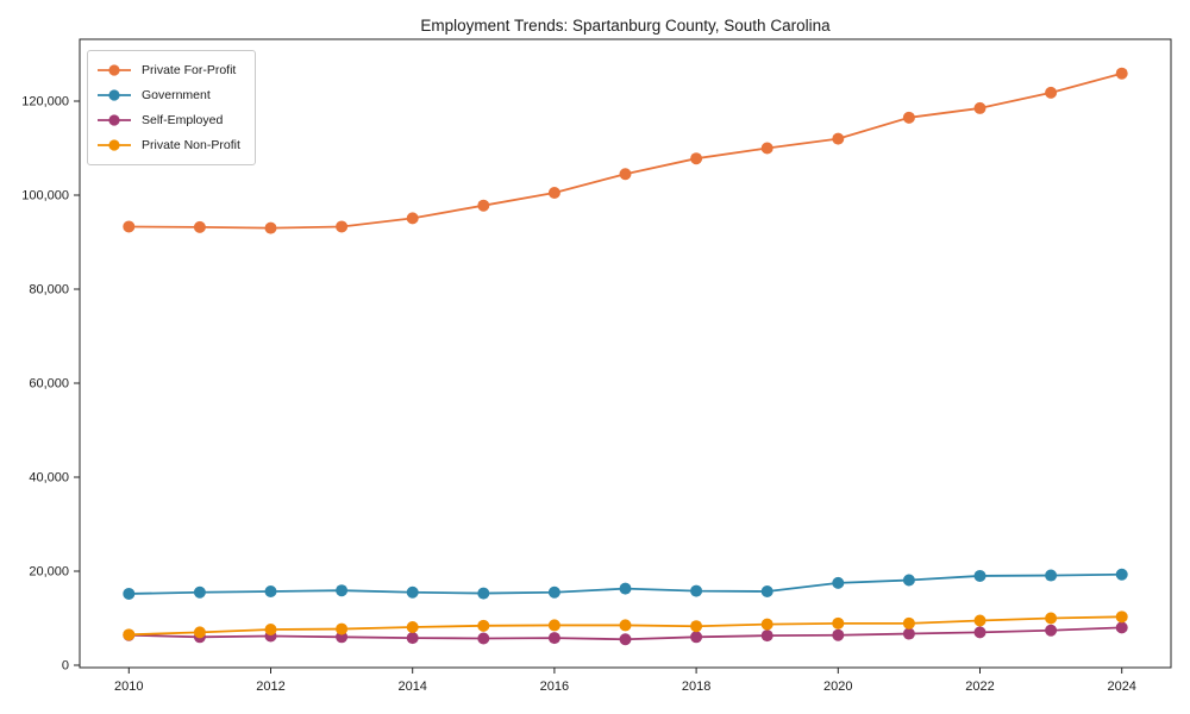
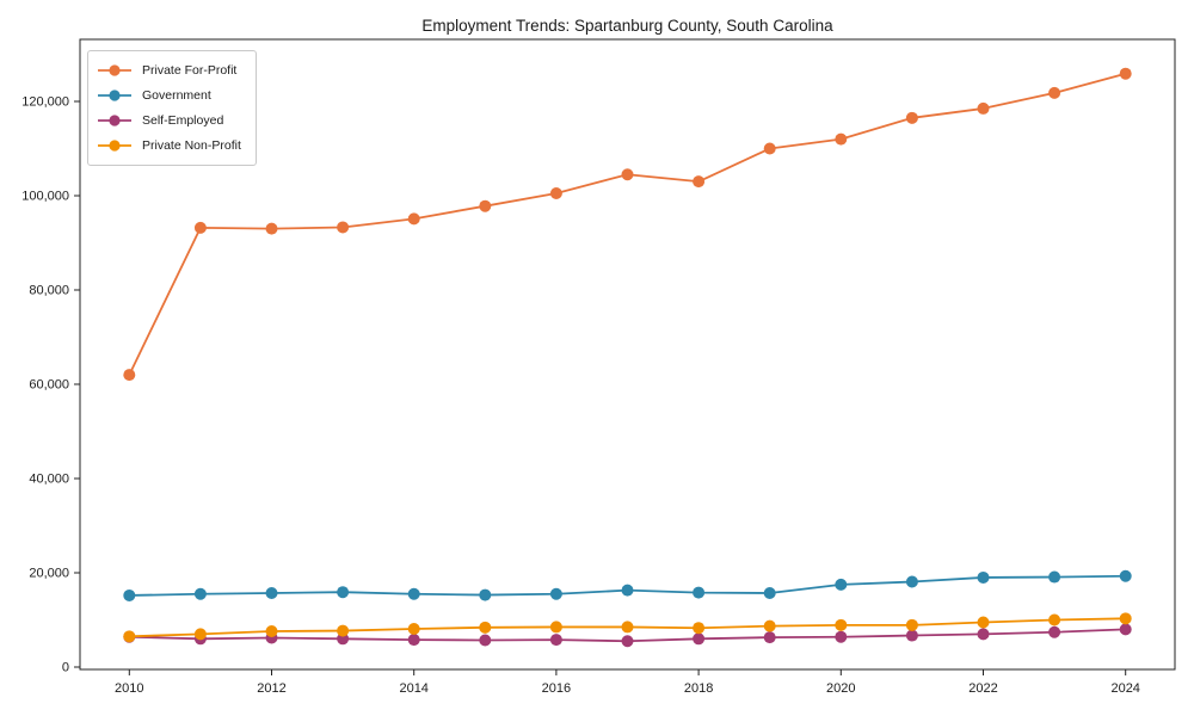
Private For-Profit/2010: 93000 -> 62000
Private For-Profit/2018: 108000 -> 103000
